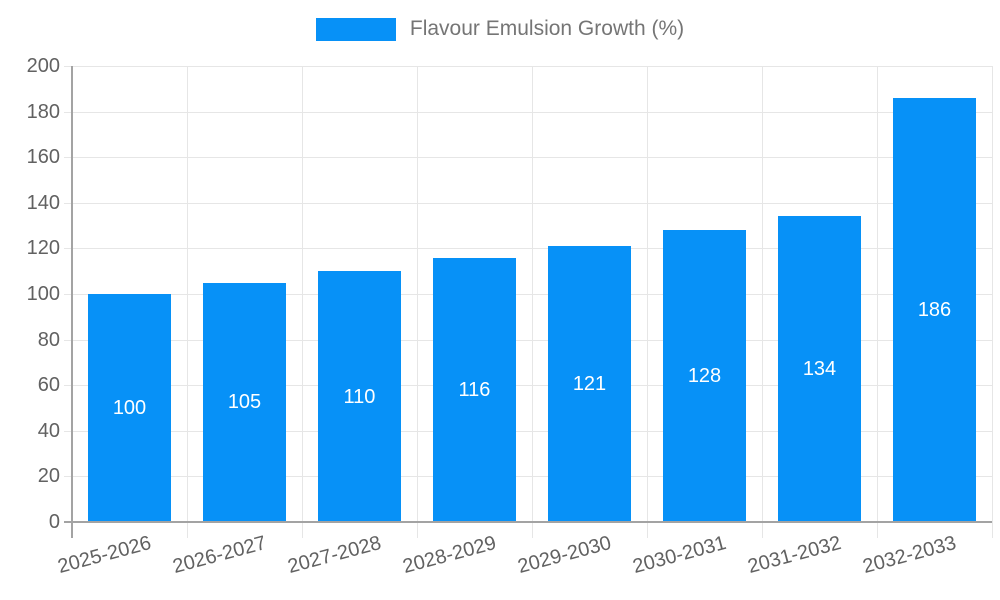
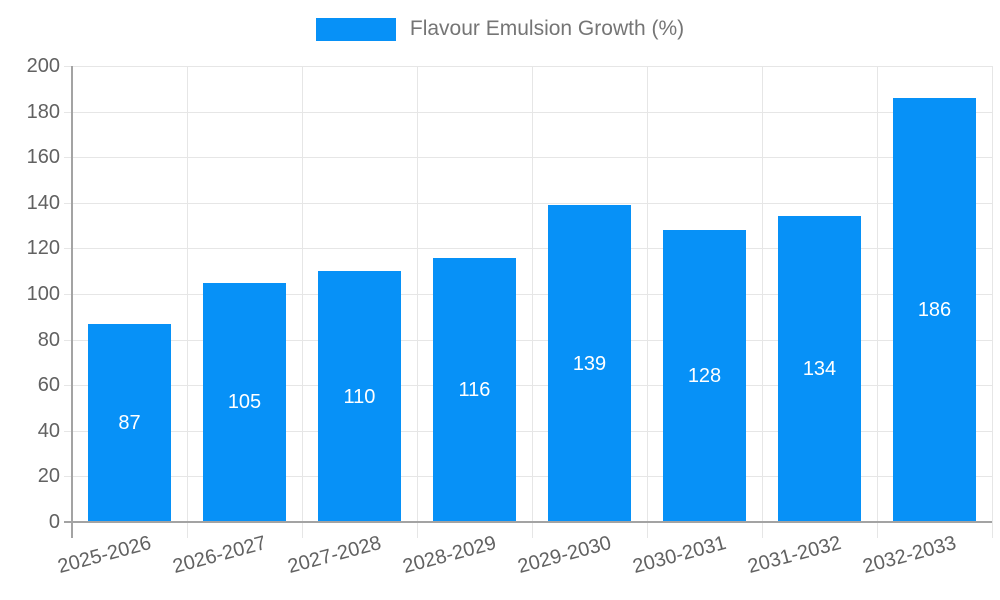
2025-2026: 100 -> 87
2029-2030: 121 -> 139
